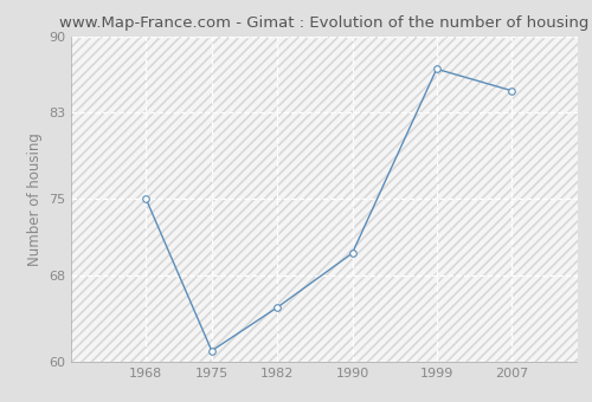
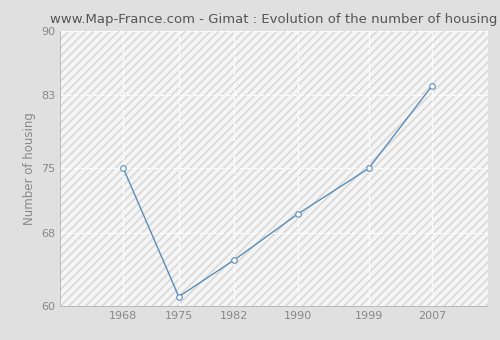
1999: 87 -> 75
2007: 85 -> 84
